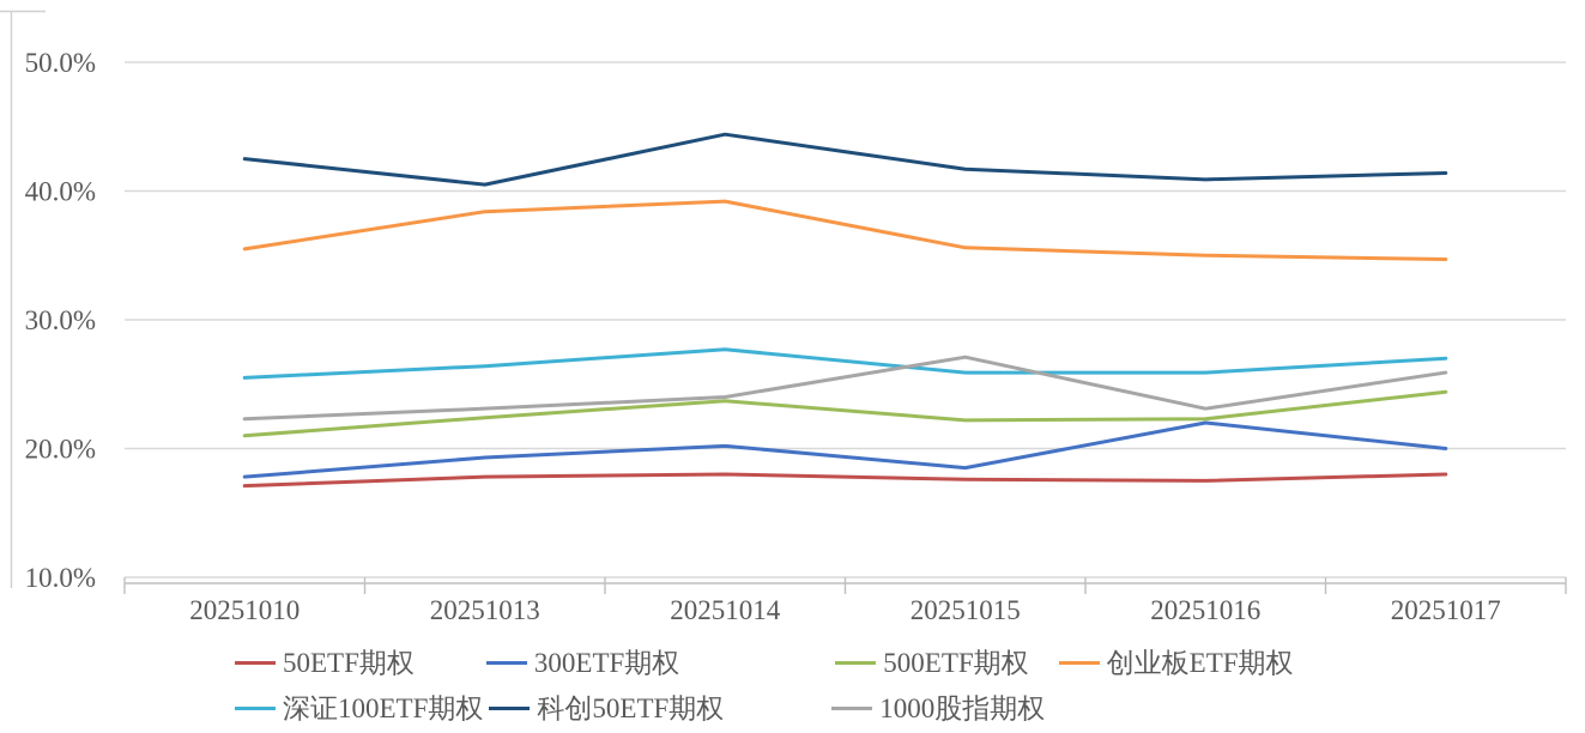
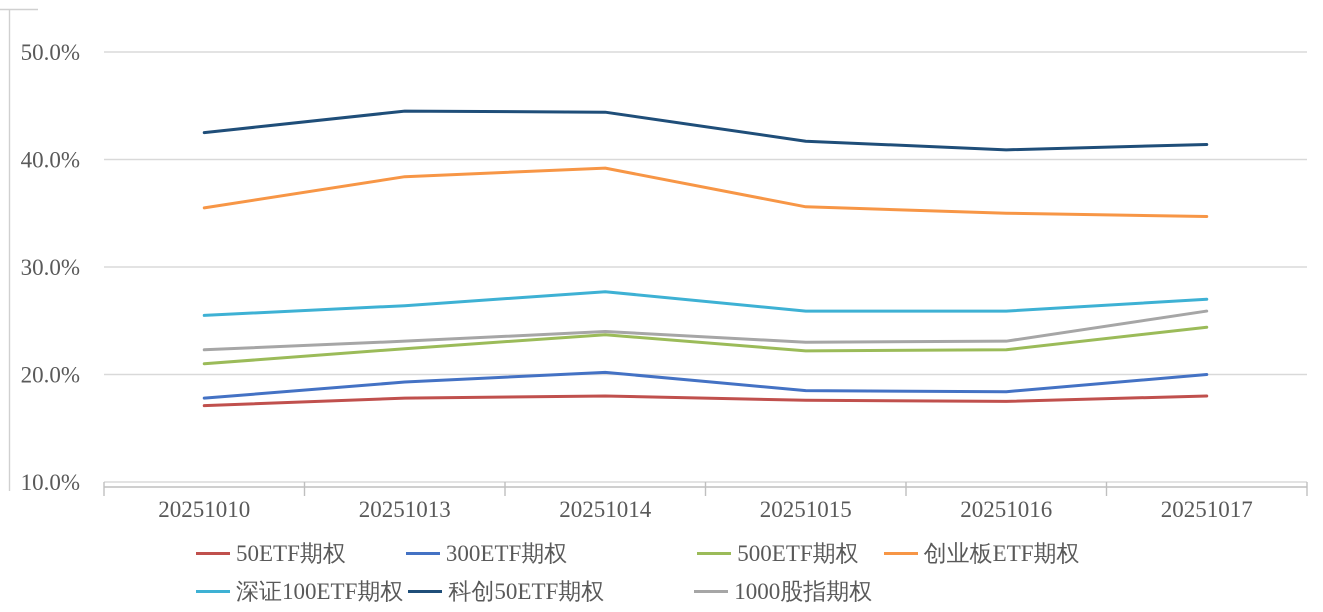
科创50ETF期权/20251013: 40.5% -> 44.5%
1000股指期权/20251015: 27.1% -> 23.0%
300ETF期权/20251016: 22.0% -> 18.4%
